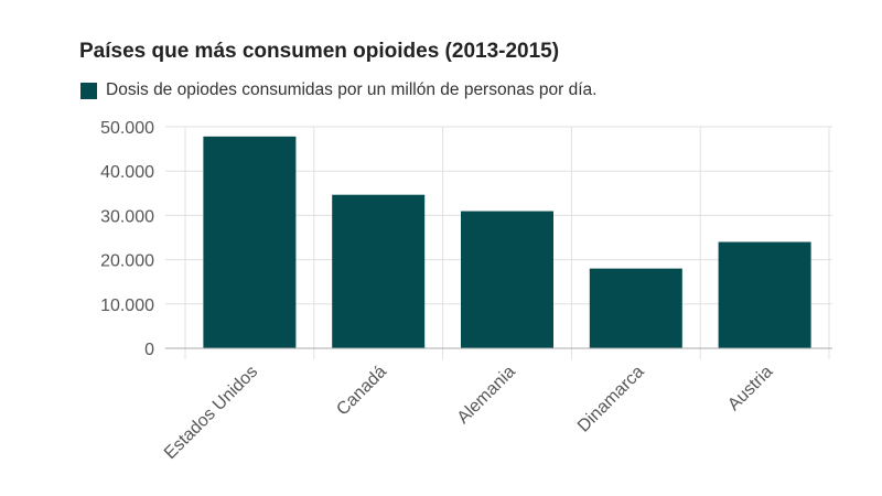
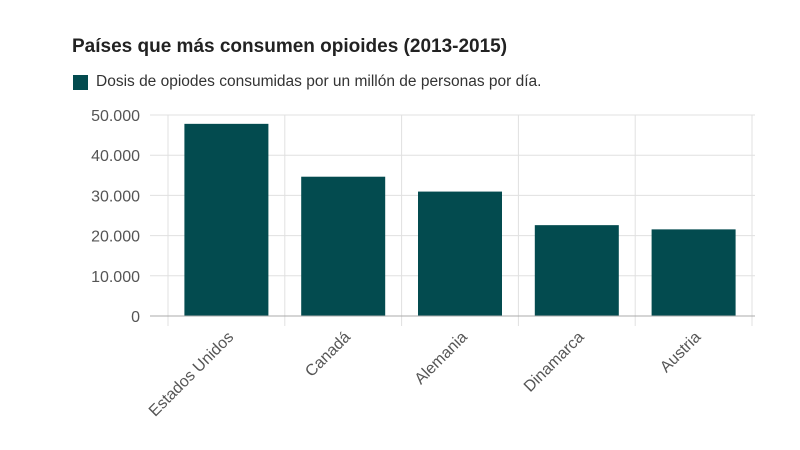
Dinamarca: 18000 -> 23000
Austria: 24000 -> 22000
